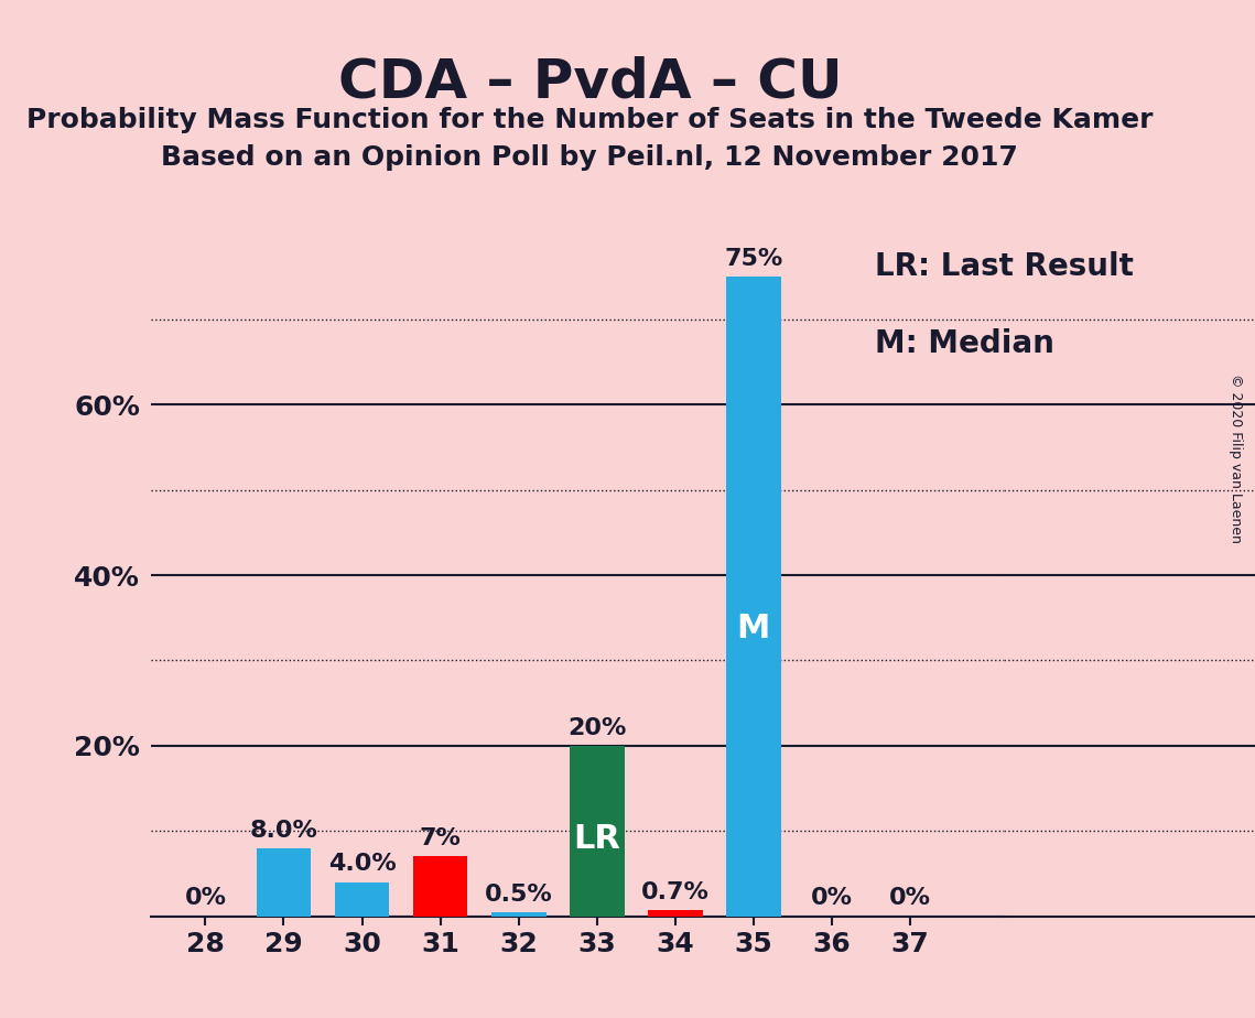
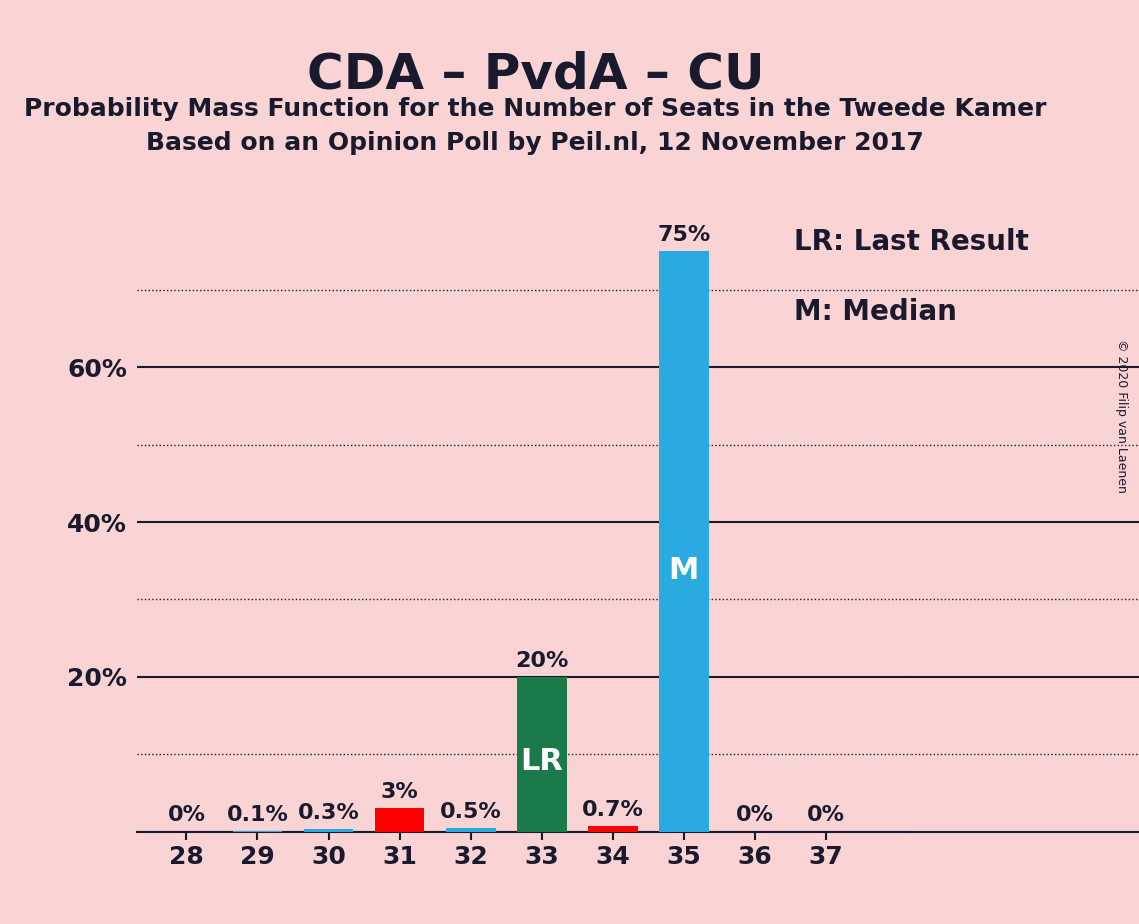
29: 8.0% -> 0.1%
30: 4.0% -> 0.3%
31: 7% -> 3%
